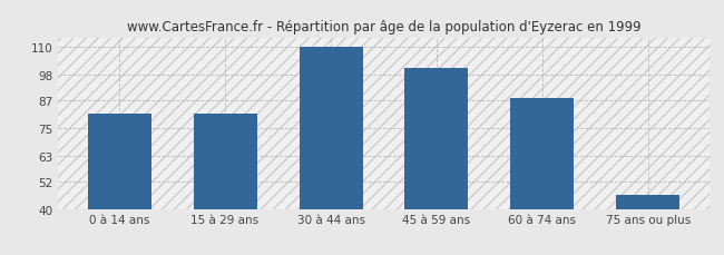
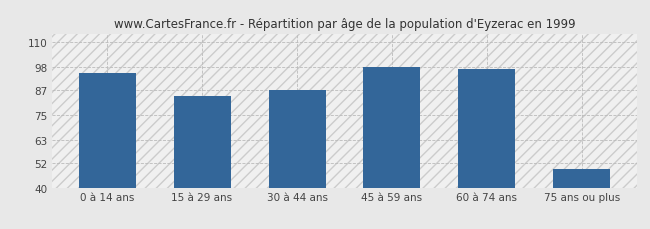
0 à 14 ans: 81 -> 95
15 à 29 ans: 81 -> 84
30 à 44 ans: 110 -> 87
45 à 59 ans: 101 -> 98
60 à 74 ans: 88 -> 97
75 ans ou plus: 46 -> 49
